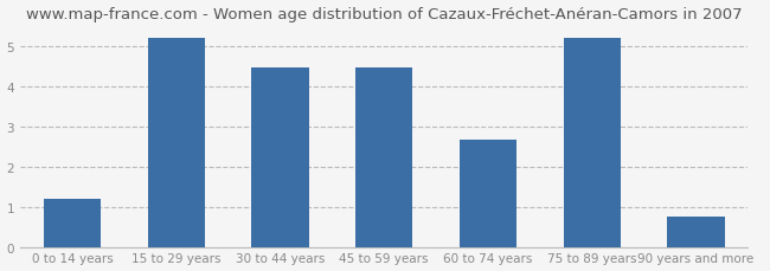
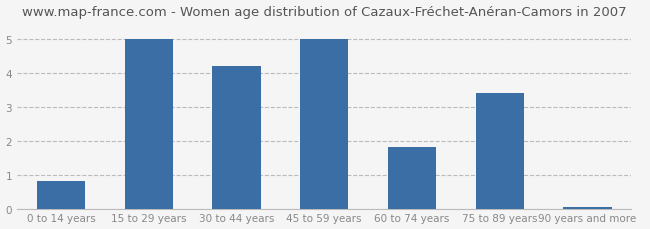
0 to 14 years: 1.20 -> 0.80
15 to 29 years: 5.20 -> 5.00
30 to 44 years: 4.45 -> 4.20
45 to 59 years: 4.45 -> 5.00
60 to 74 years: 2.65 -> 1.80
75 to 89 years: 5.20 -> 3.40
90 years and more: 0.75 -> 0.05
